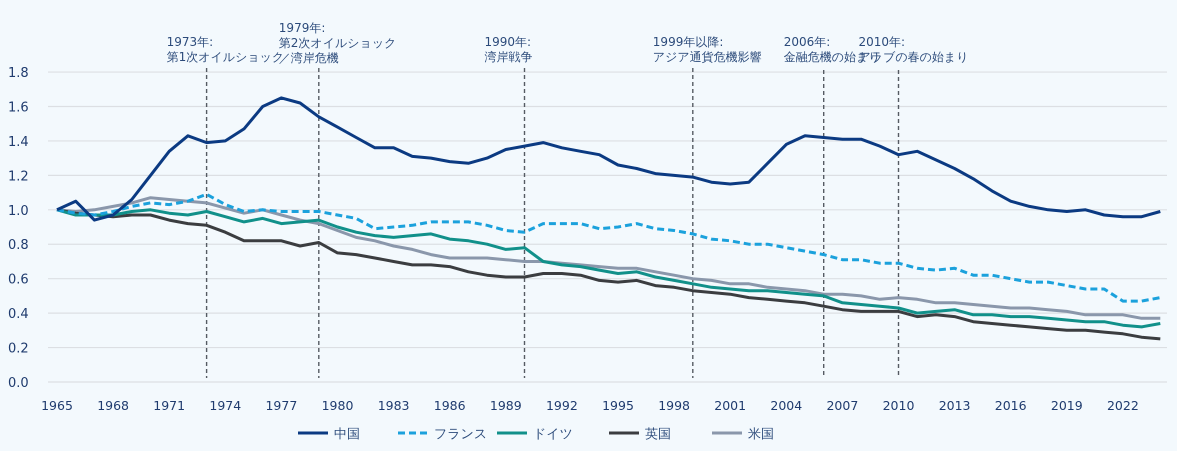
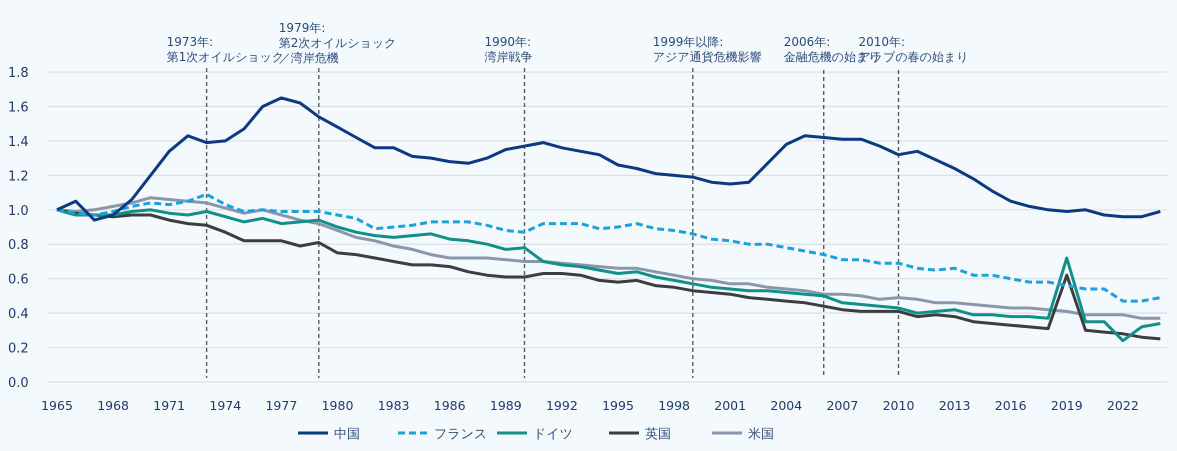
ドイツ/2019: 0.36 -> 0.72
英国/2019: 0.30 -> 0.62
ドイツ/2022: 0.33 -> 0.24
